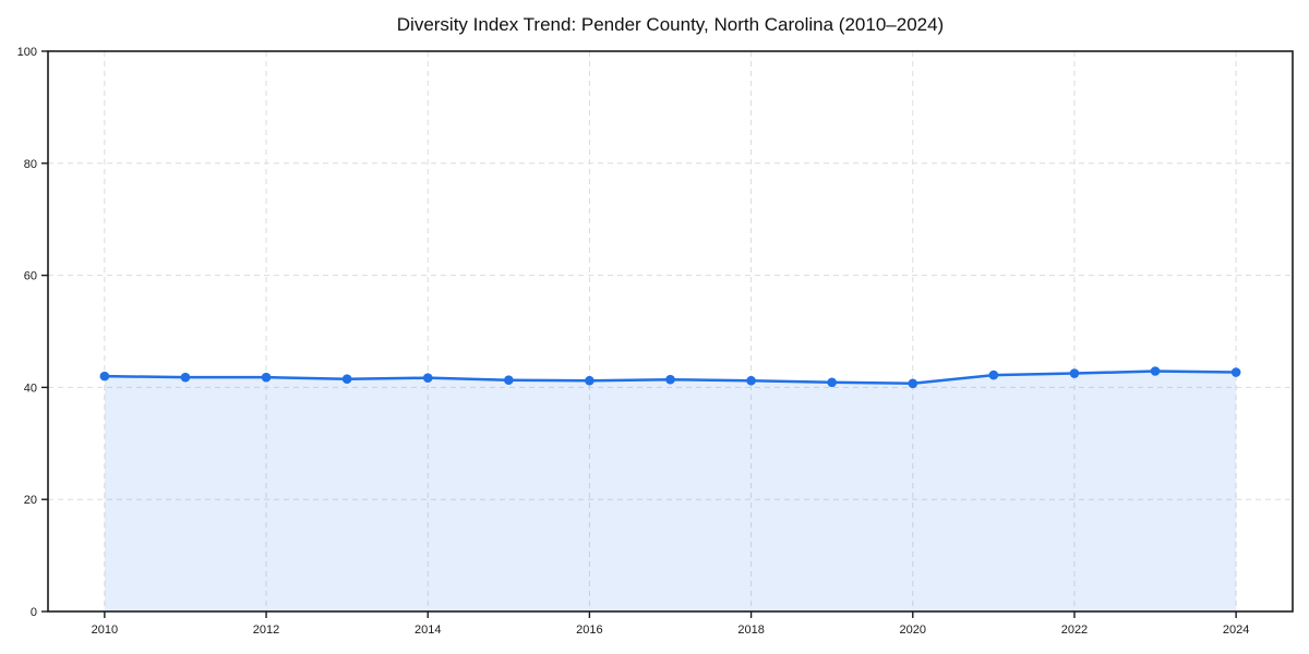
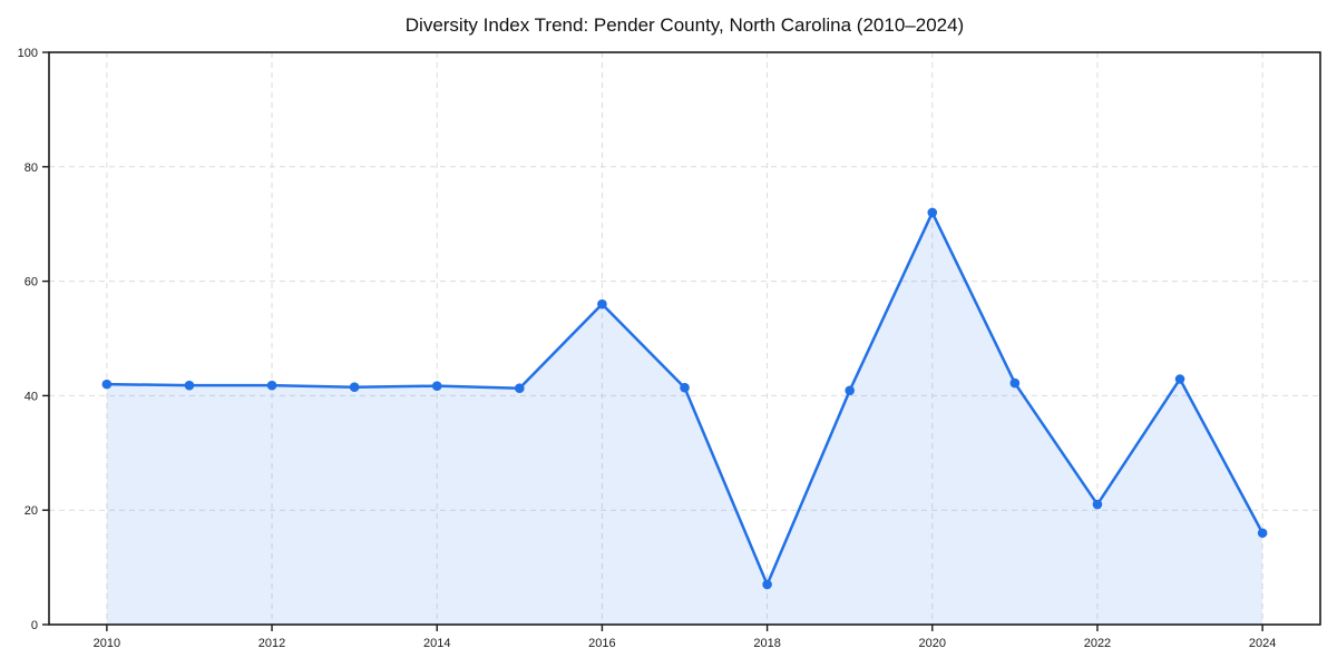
2016: 41 -> 56
2018: 41 -> 7
2020: 41 -> 72
2022: 42 -> 21
2024: 43 -> 16
